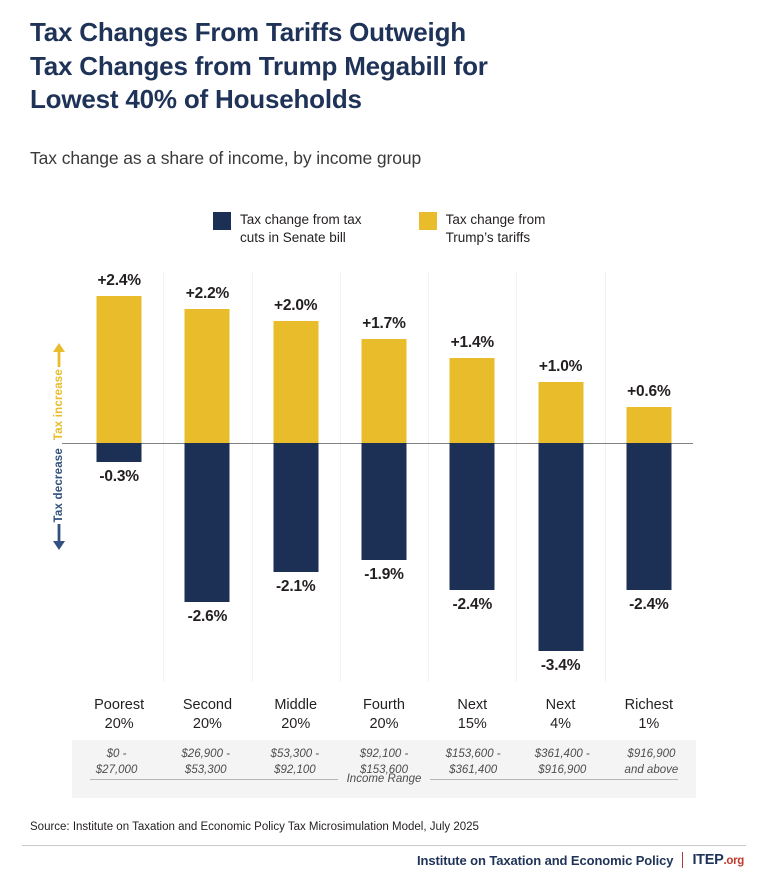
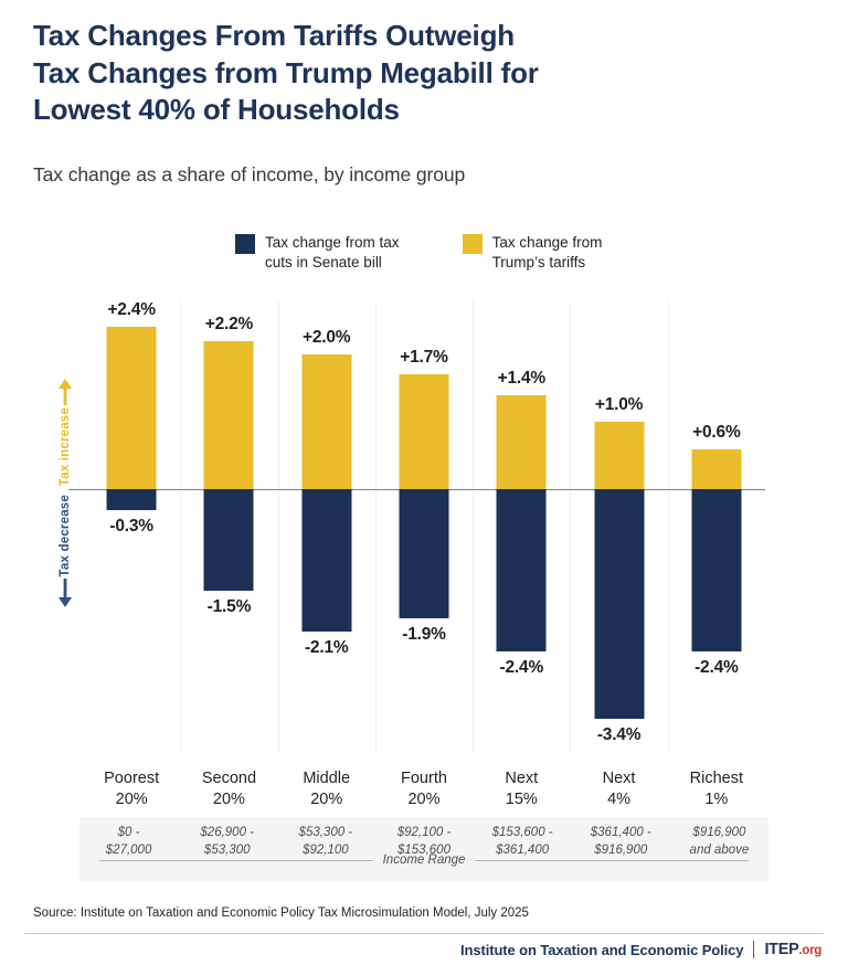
Tax change from tax cuts in Senate bill/Second 20%: -2.6% -> -1.5%
